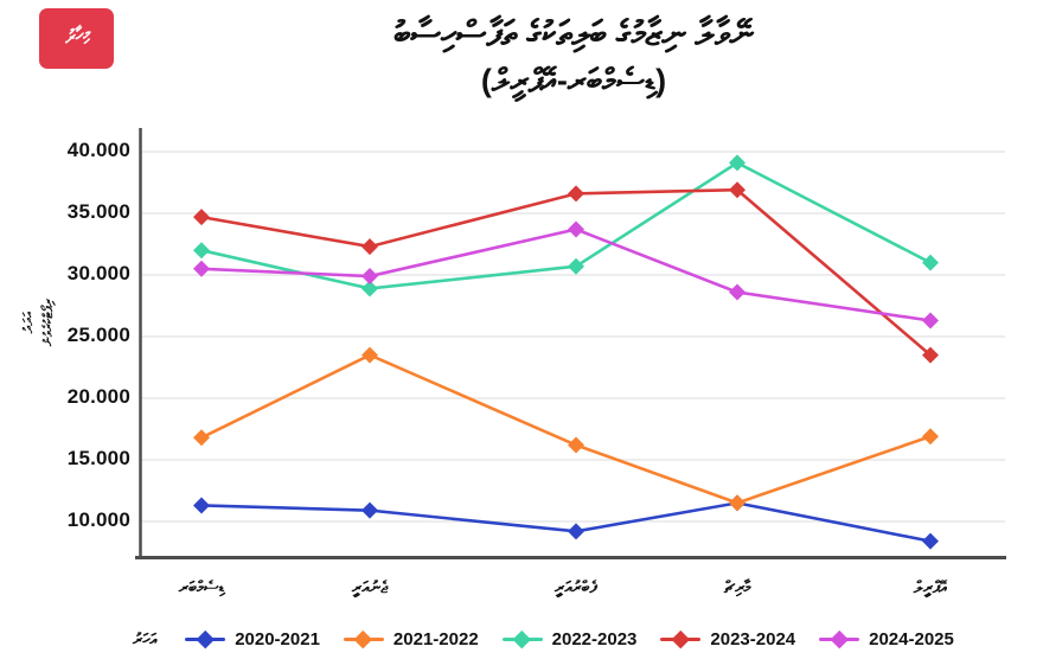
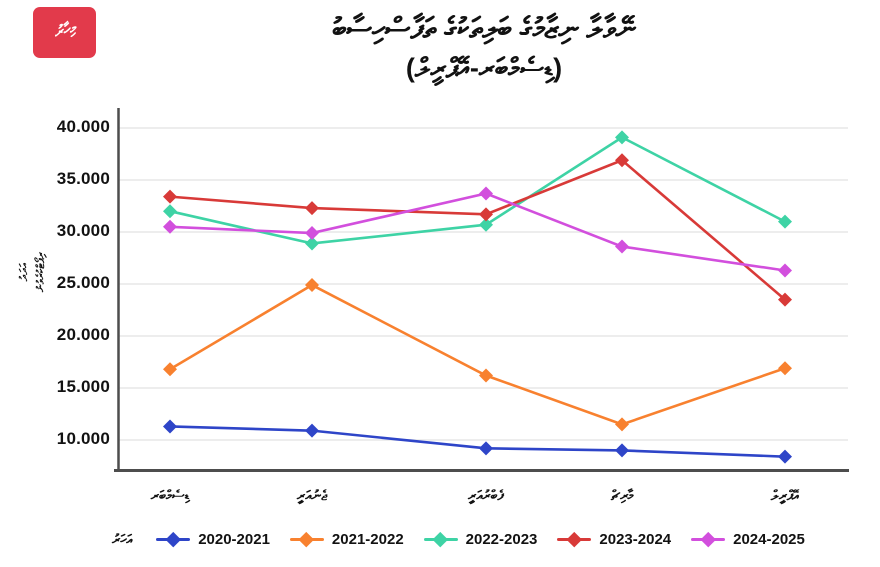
2023-2024/ޑިސެމްބަރ: 34700 -> 33400
2021-2022/ޖެނުއަރީ: 23500 -> 24900
2023-2024/ފެބްރުއަރީ: 36600 -> 31700
2020-2021/މާރިޗް: 11500 -> 9000
